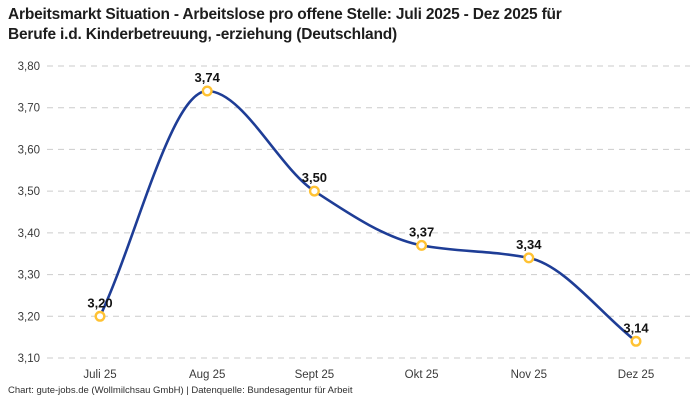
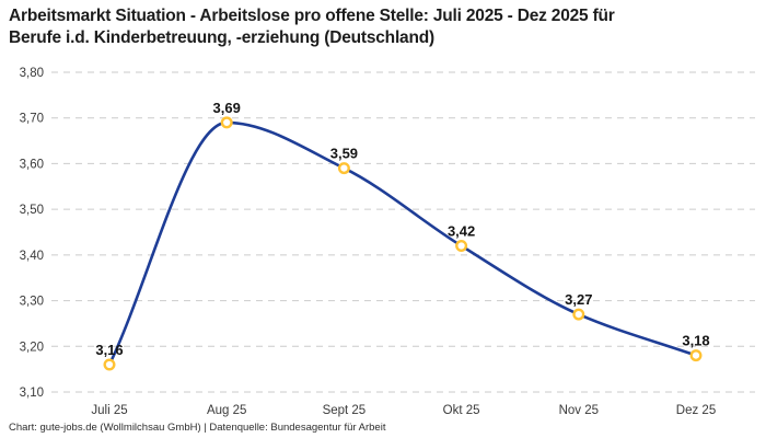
Juli 25: 3,20 -> 3,16
Aug 25: 3,74 -> 3,69
Sept 25: 3,50 -> 3,59
Okt 25: 3,37 -> 3,42
Nov 25: 3,34 -> 3,27
Dez 25: 3,14 -> 3,18
